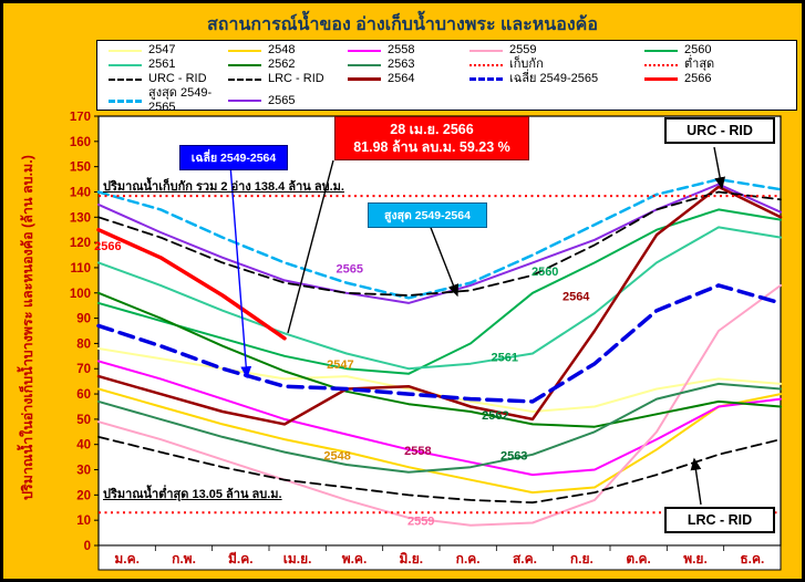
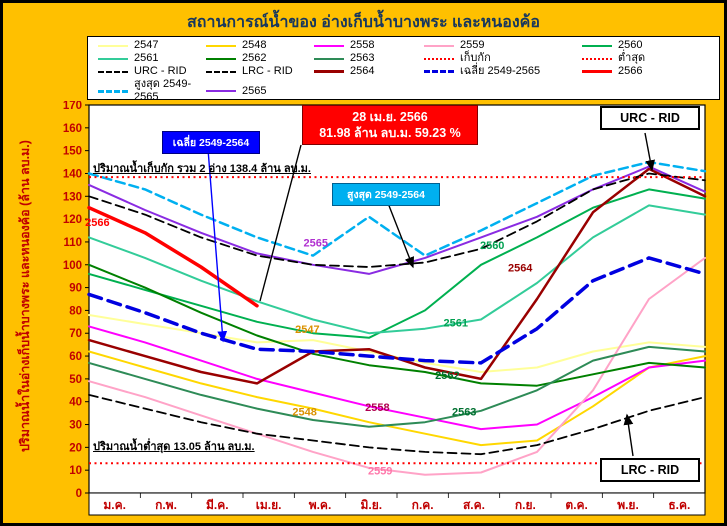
สูงสุด 2549-2565/มิ.ย.: 98 -> 121
